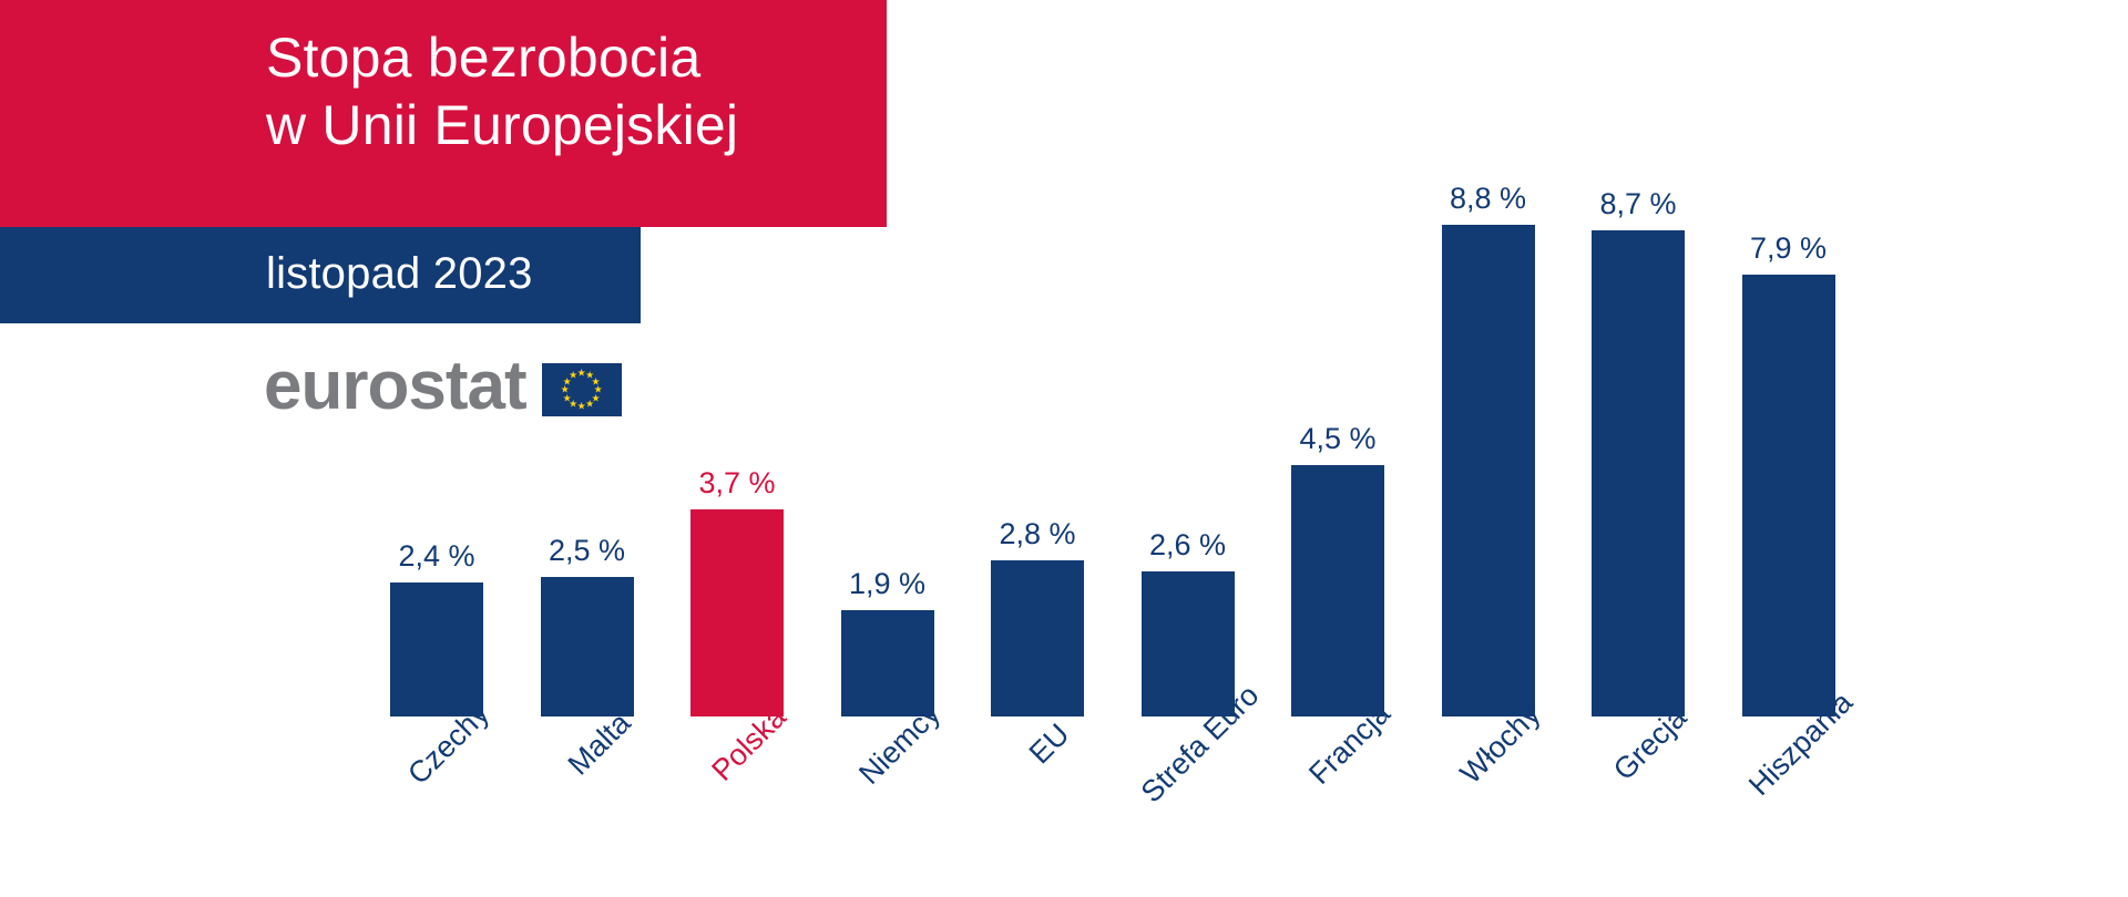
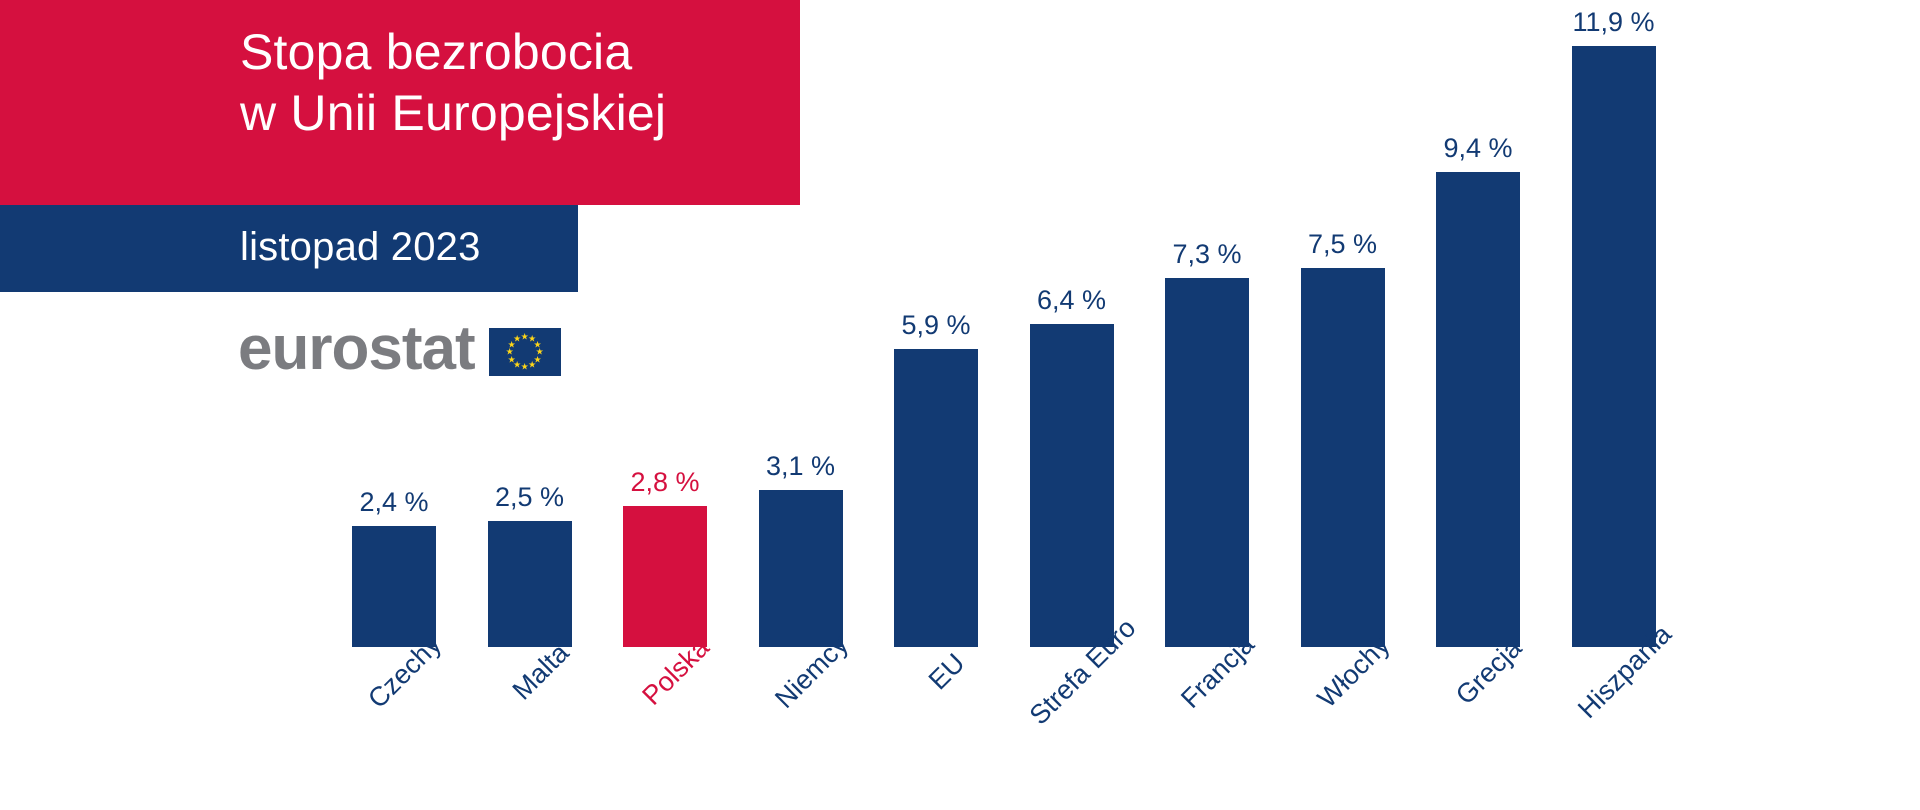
Polska: 3,7 -> 2,8
Niemcy: 1,9 -> 3,1
EU: 2,8 -> 5,9
Strefa Euro: 2,6 -> 6,4
Francja: 4,5 -> 7,3
Włochy: 8,8 -> 7,5
Grecja: 8,7 -> 9,4
Hiszpania: 7,9 -> 11,9
